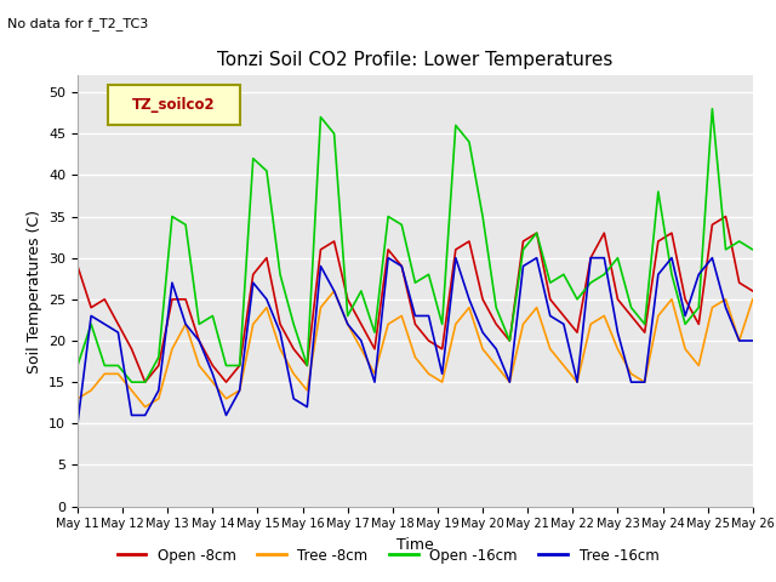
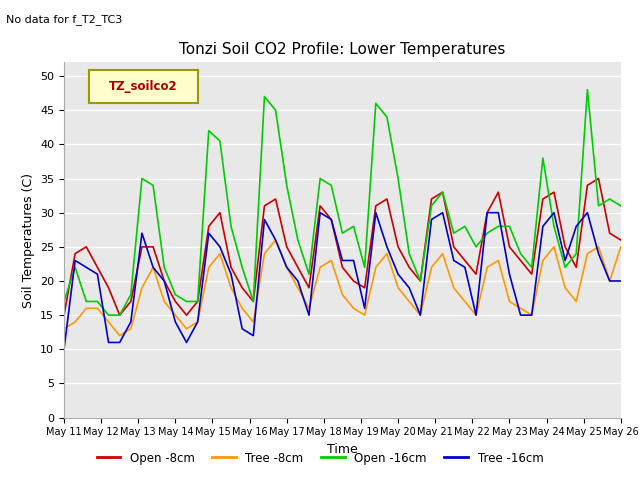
Open -8cm/May 11: 29 -> 15
Open -16cm/May 14: 23.0 -> 18.0
Tree -16cm/May 14: 16 -> 14
Open -16cm/May 17: 23.0 -> 34.0
Tree -8cm/May 23: 19 -> 17
Open -16cm/May 23: 30.0 -> 28.0
